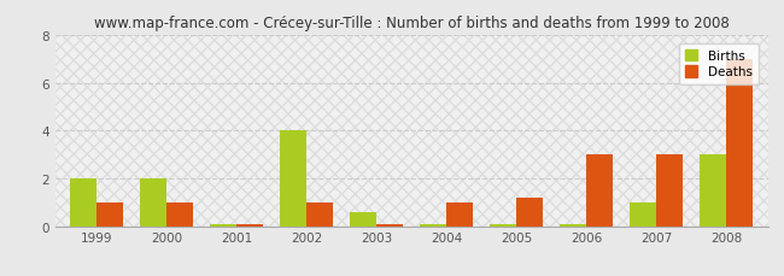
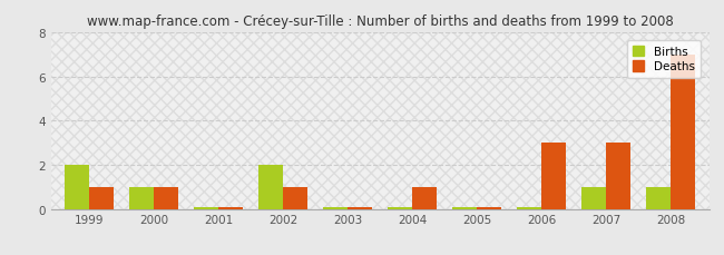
Births/2000: 2.0 -> 1.0
Births/2002: 4.0 -> 2.0
Births/2003: 0.6 -> 0.1
Deaths/2005: 1.2 -> 0.1
Births/2008: 3.0 -> 1.0
